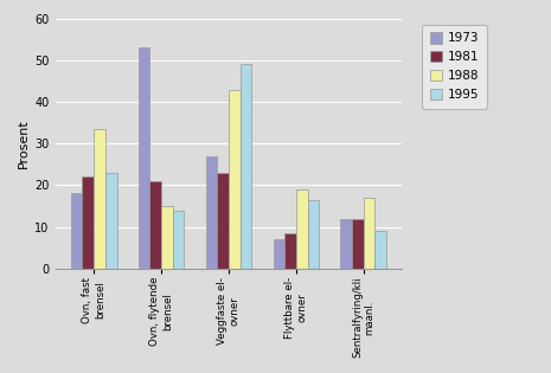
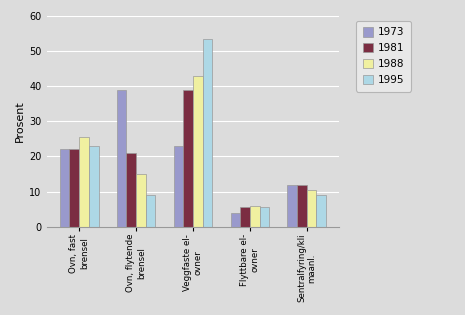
1973/Ovn, fast brensel: 18 -> 22
1988/Ovn, fast brensel: 33.5 -> 25.5
1973/Ovn, flytende brensel: 53 -> 39
1995/Ovn, flytende brensel: 14.0 -> 9.0
1973/Veggfaste el- ovner: 27 -> 23
1981/Veggfaste el- ovner: 23.0 -> 39.0
1995/Veggfaste el- ovner: 49.0 -> 53.5
1973/Flyttbare el- ovner: 7 -> 4
1981/Flyttbare el- ovner: 8.5 -> 5.5
1988/Flyttbare el- ovner: 19.0 -> 6.0
1995/Flyttbare el- ovner: 16.5 -> 5.5
1988/Sentralfyring/kli maanl.: 17.0 -> 10.5
